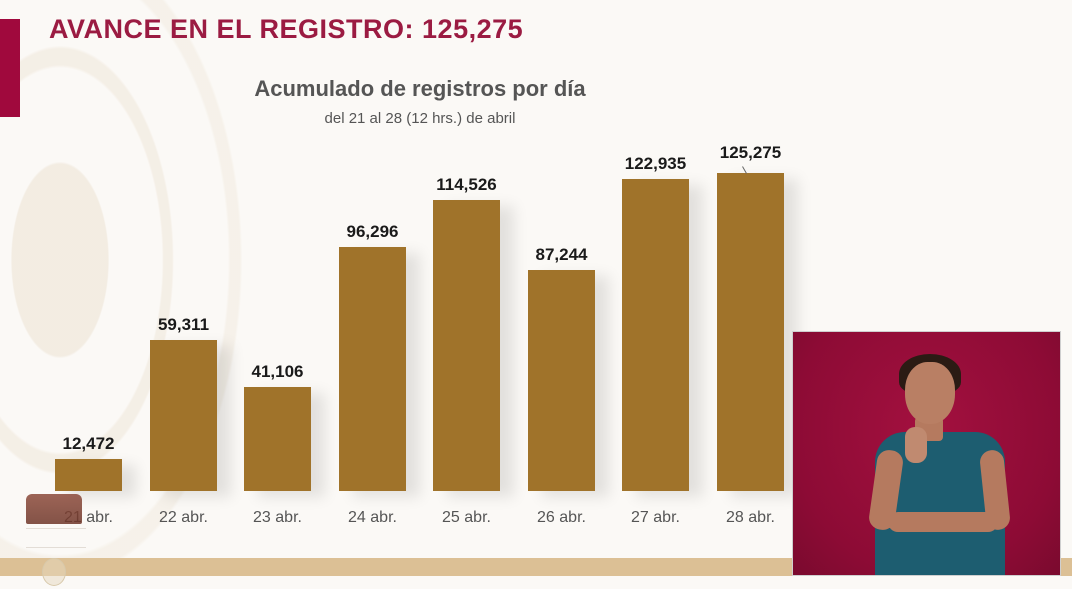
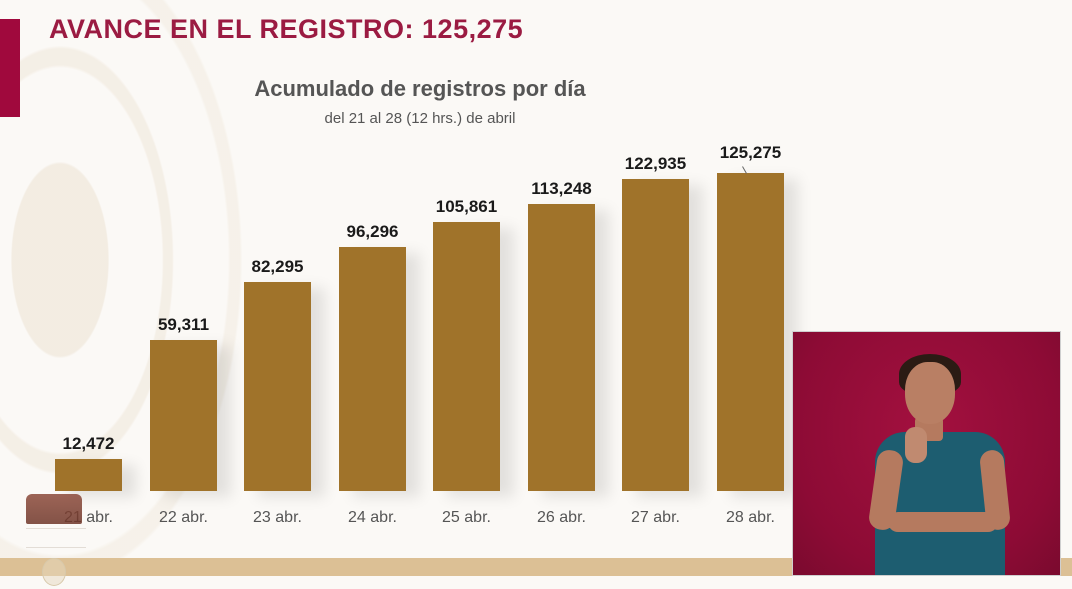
23 abr.: 41,106 -> 82,295
25 abr.: 114,526 -> 105,861
26 abr.: 87,244 -> 113,248
